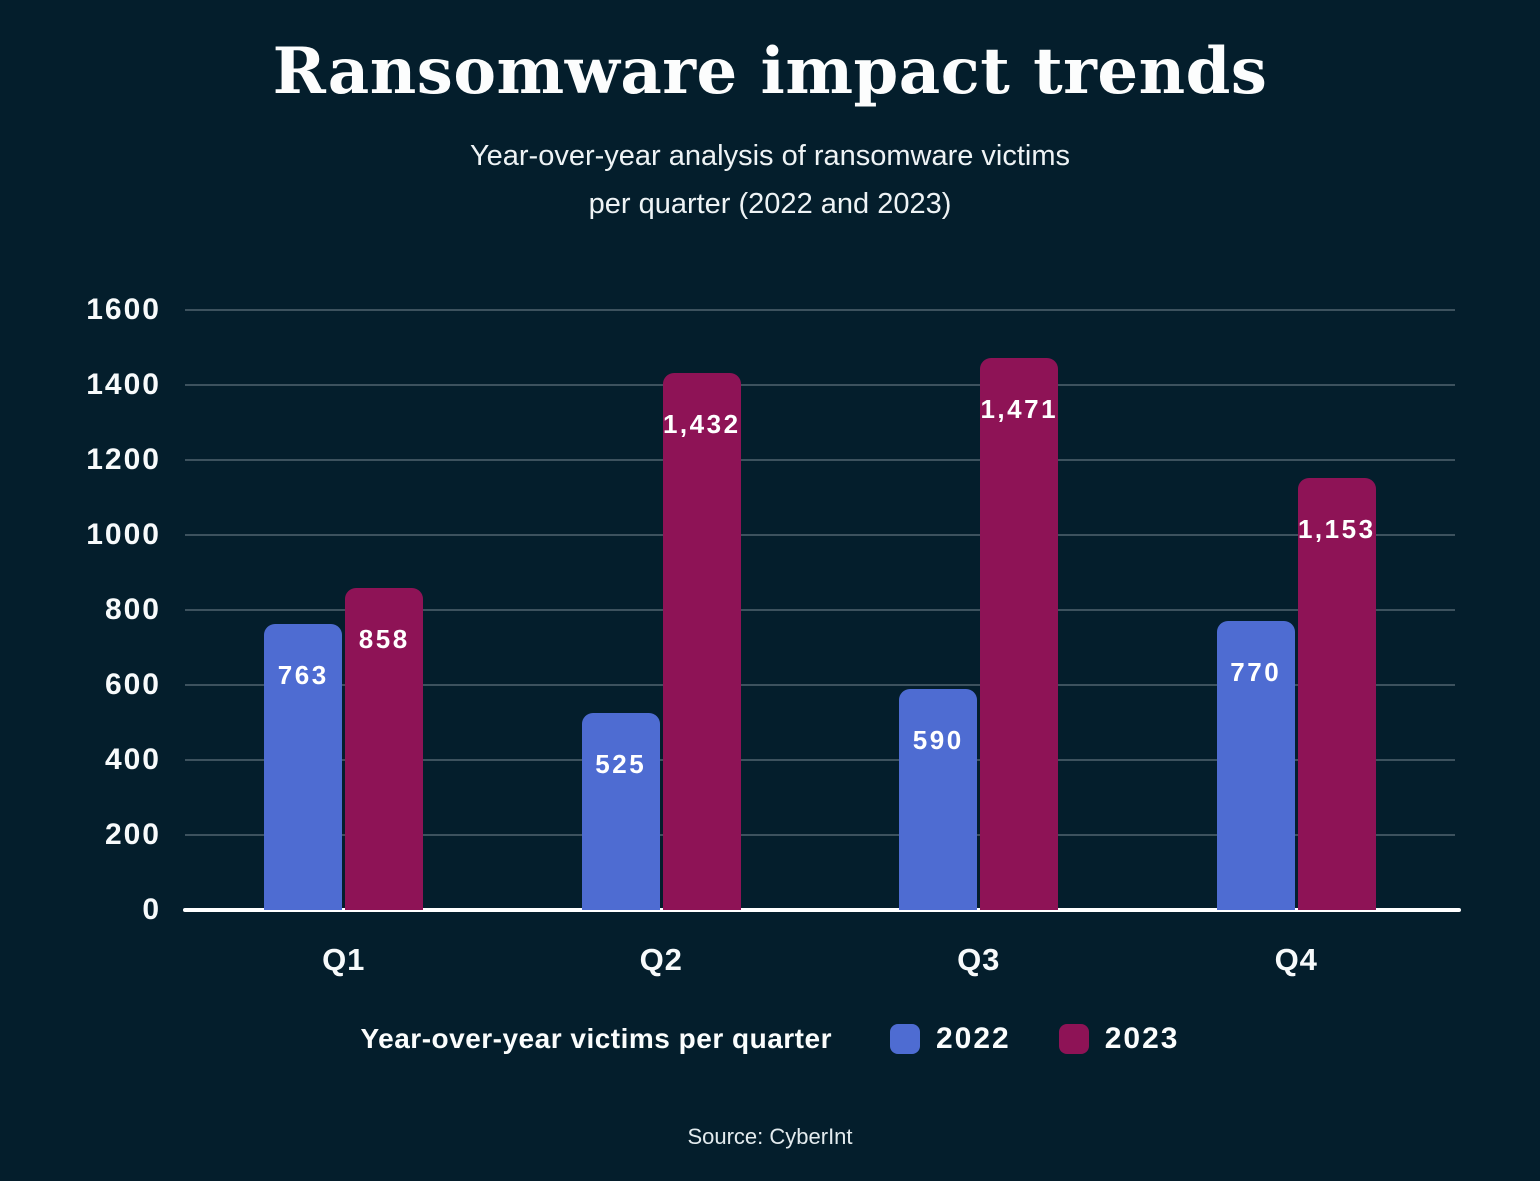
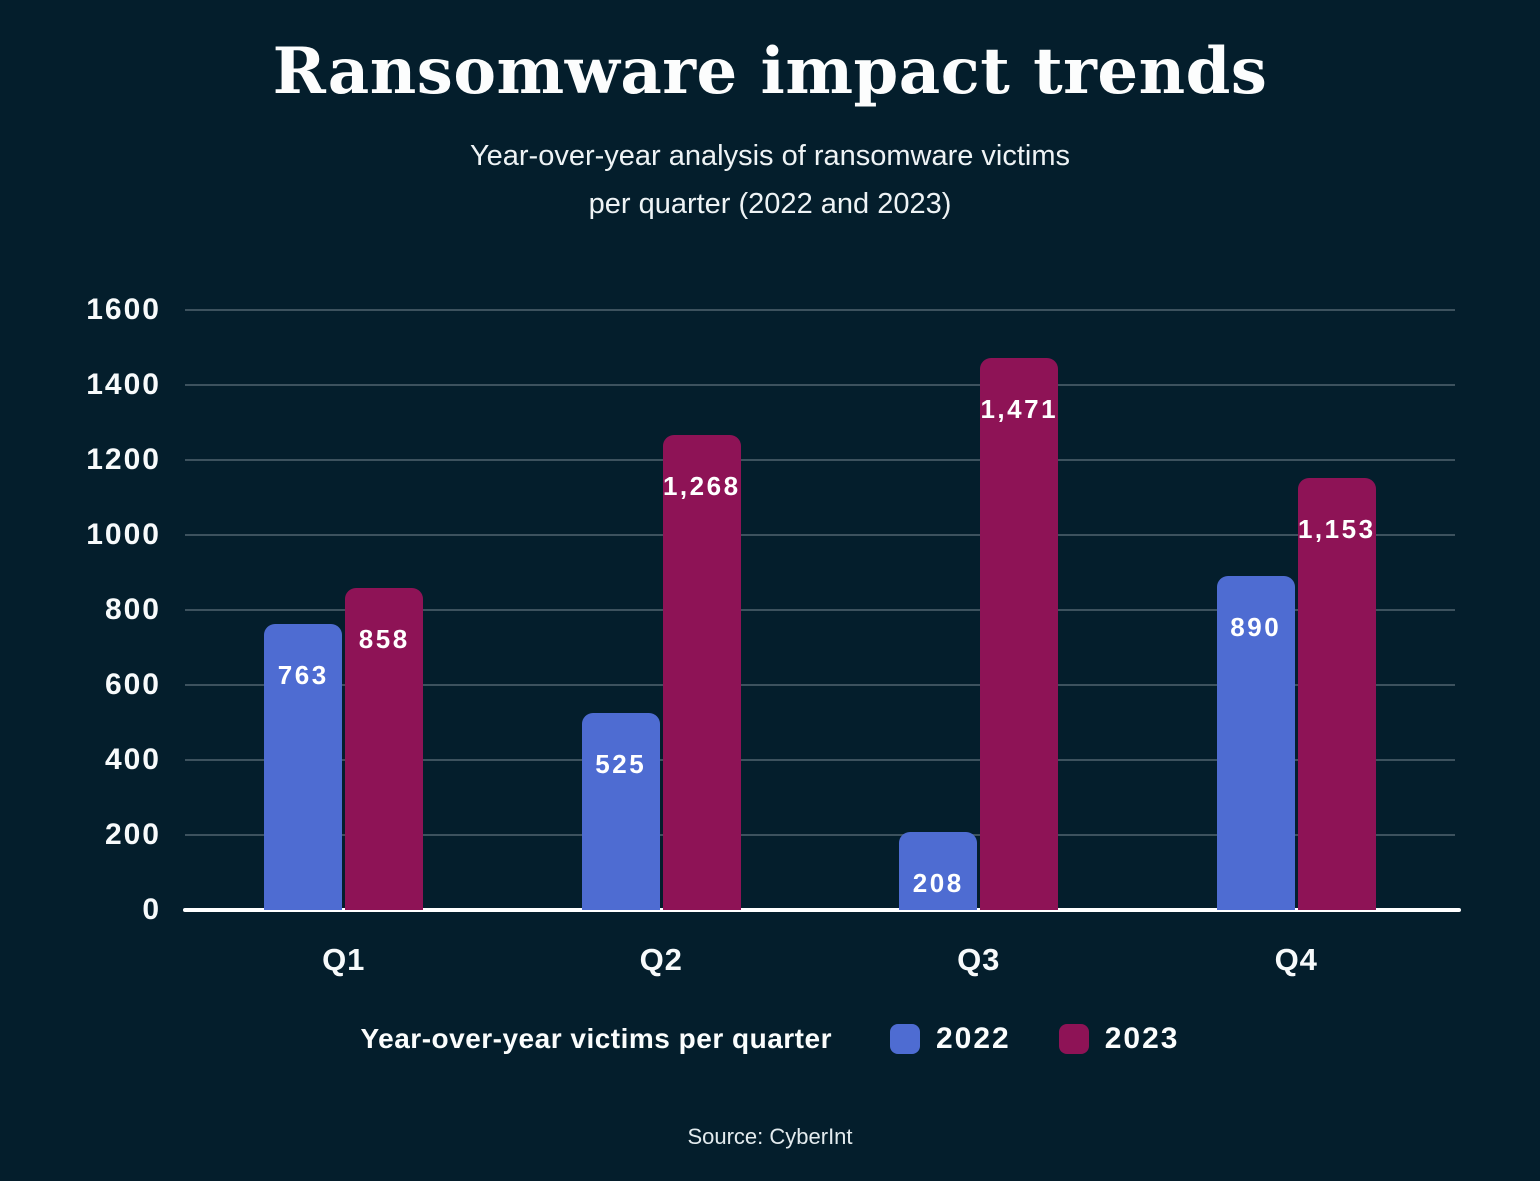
2023/Q2: 1,432 -> 1,268
2022/Q3: 590 -> 208
2022/Q4: 770 -> 890
